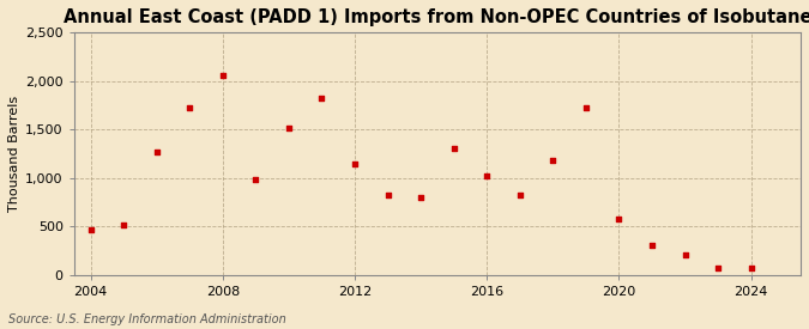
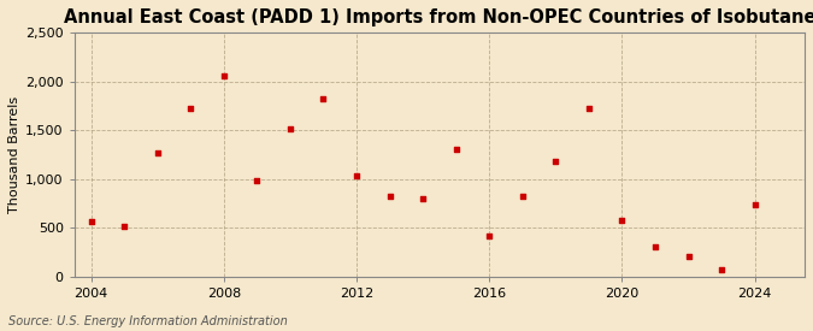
2004: 470 -> 560
2012: 1,140 -> 1,040
2016: 1,020 -> 420
2024: 70 -> 740
